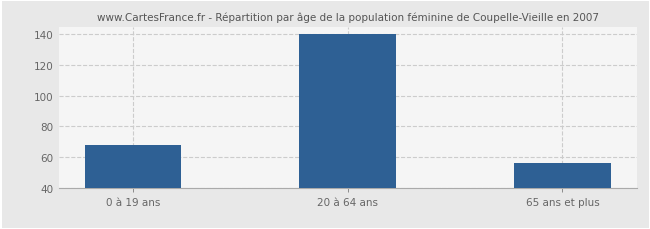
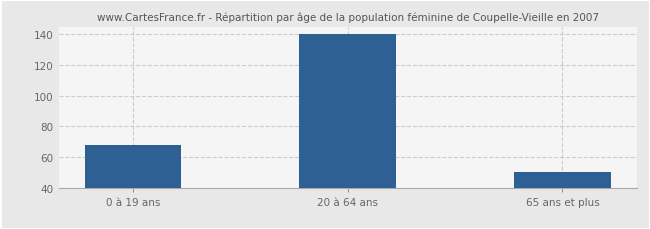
65 ans et plus: 56 -> 50
